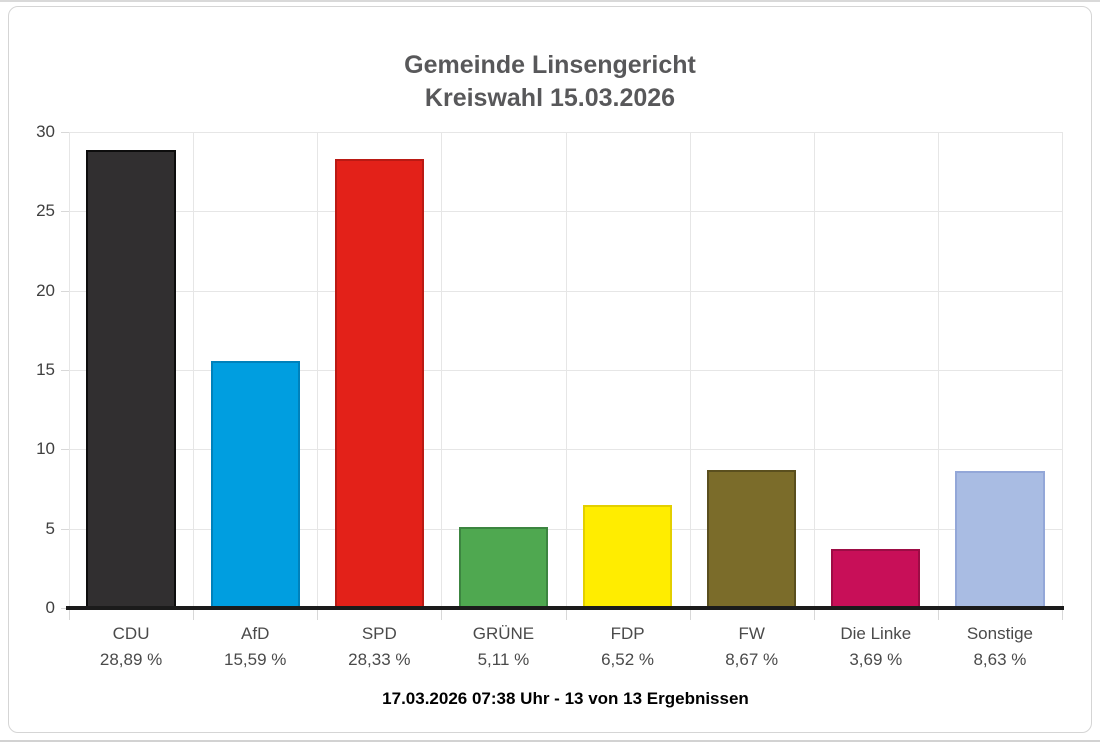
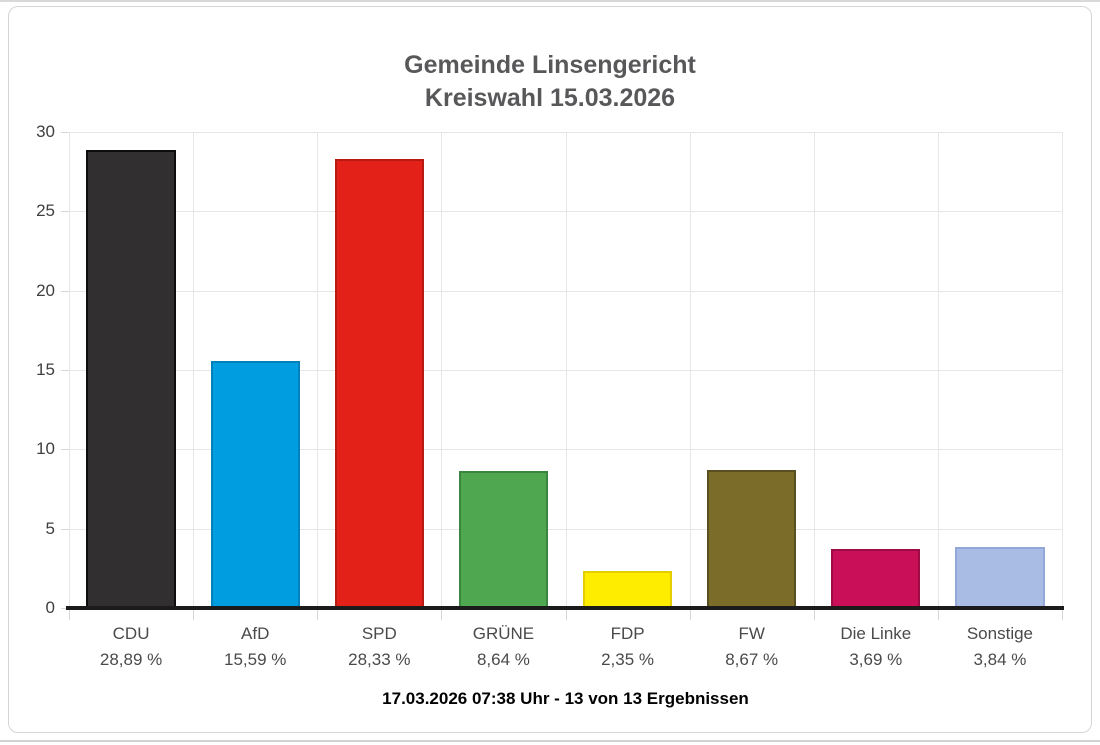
GRÜNE: 5,11 -> 8,64
FDP: 6,52 -> 2,35
Sonstige: 8,63 -> 3,84
